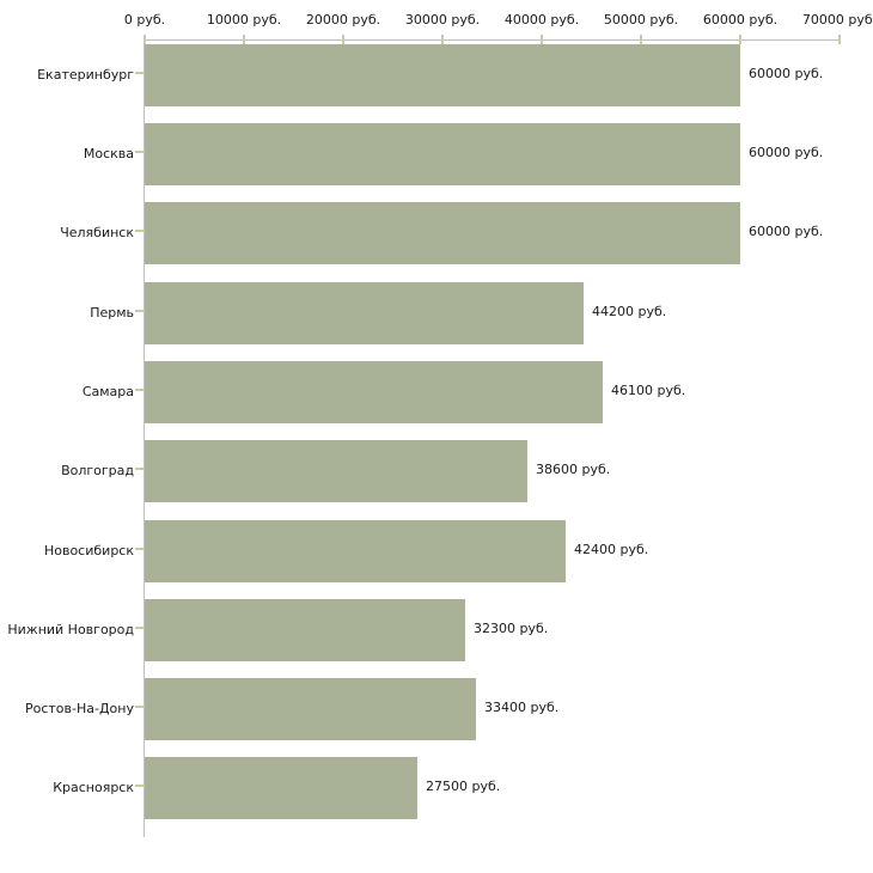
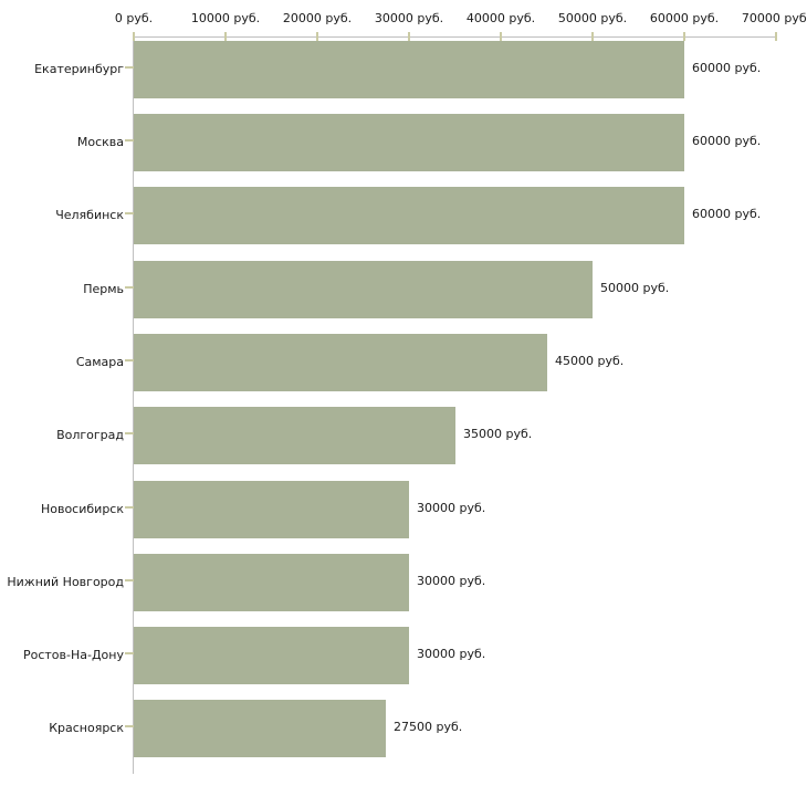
Пермь: 44200 -> 50000
Самара: 46100 -> 45000
Волгоград: 38600 -> 35000
Новосибирск: 42400 -> 30000
Нижний Новгород: 32300 -> 30000
Ростов-На-Дону: 33400 -> 30000
